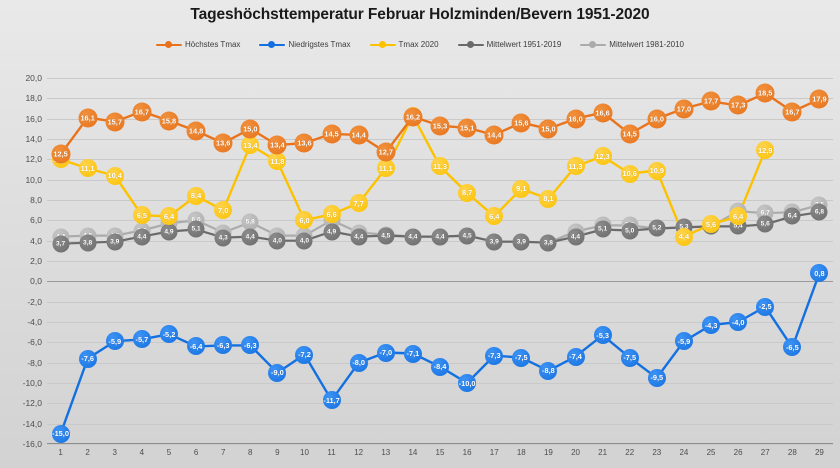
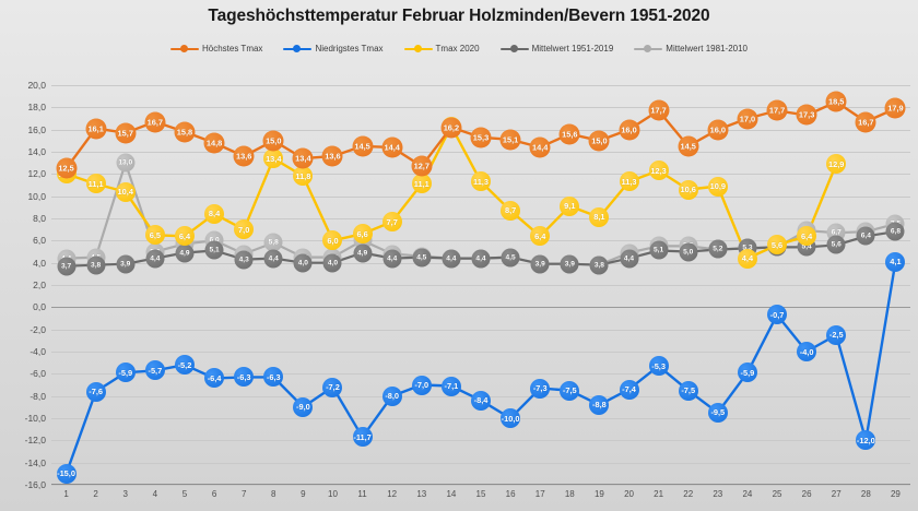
Mittelwert 1981-2010/3: 4,5 -> 13,0
Höchstes Tmax/21: 16,6 -> 17,7
Niedrigstes Tmax/25: -4,3 -> -0,7
Niedrigstes Tmax/28: -6,5 -> -12,0
Niedrigstes Tmax/29: 0,8 -> 4,1
